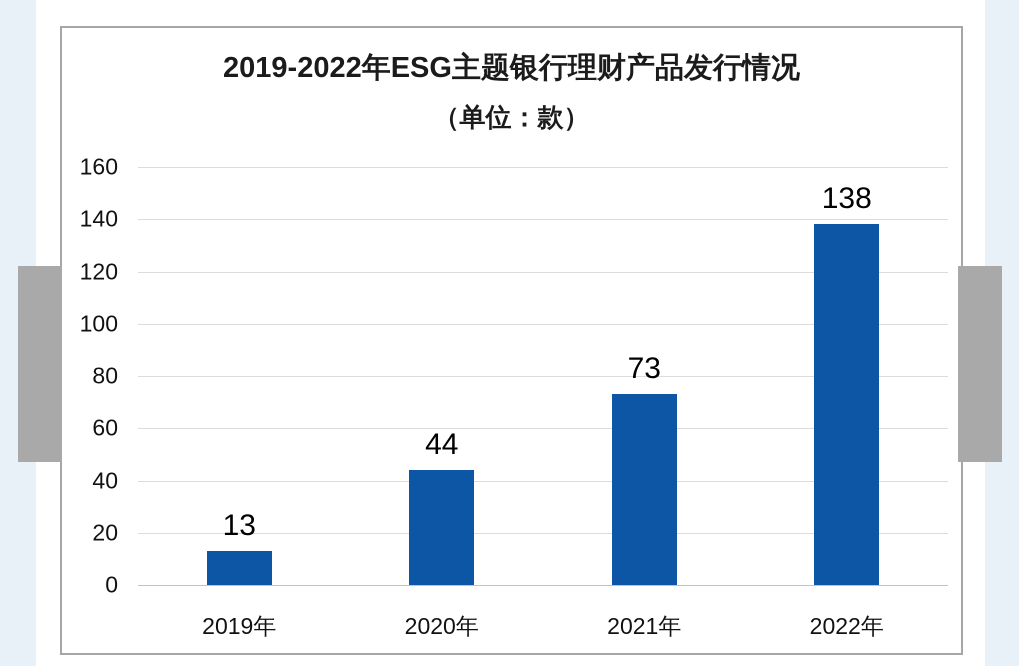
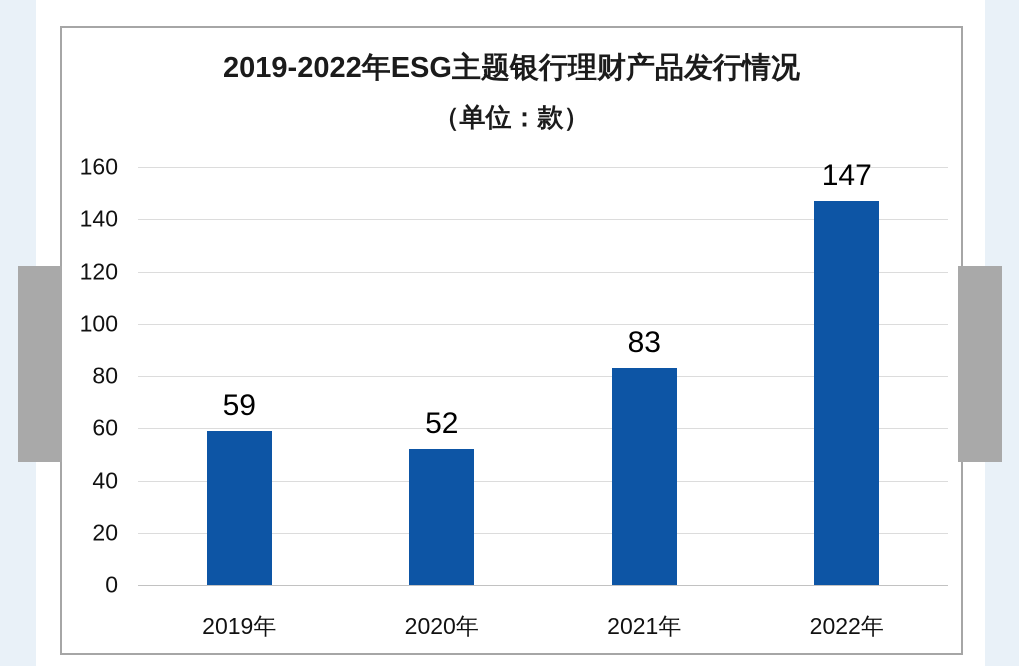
2019年: 13 -> 59
2020年: 44 -> 52
2021年: 73 -> 83
2022年: 138 -> 147
